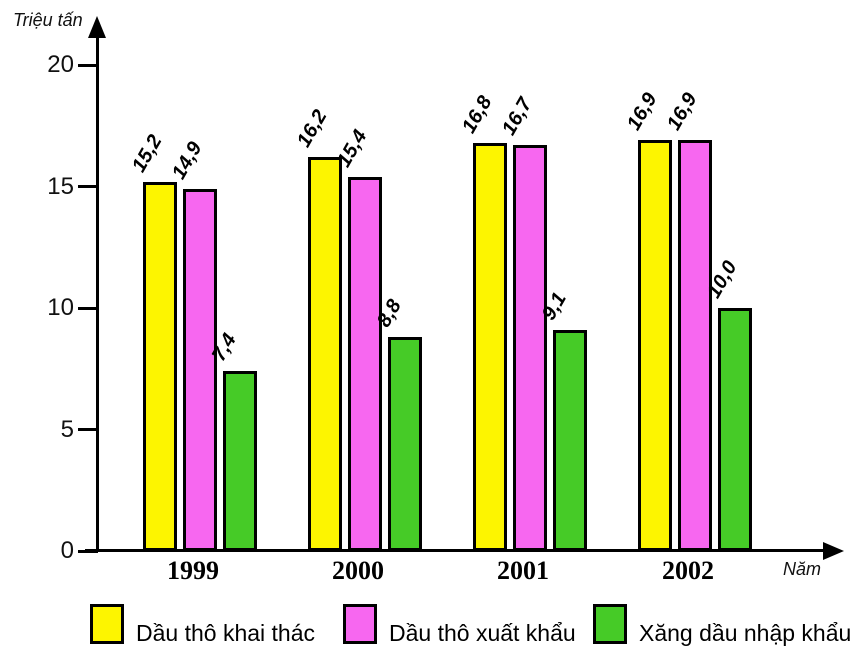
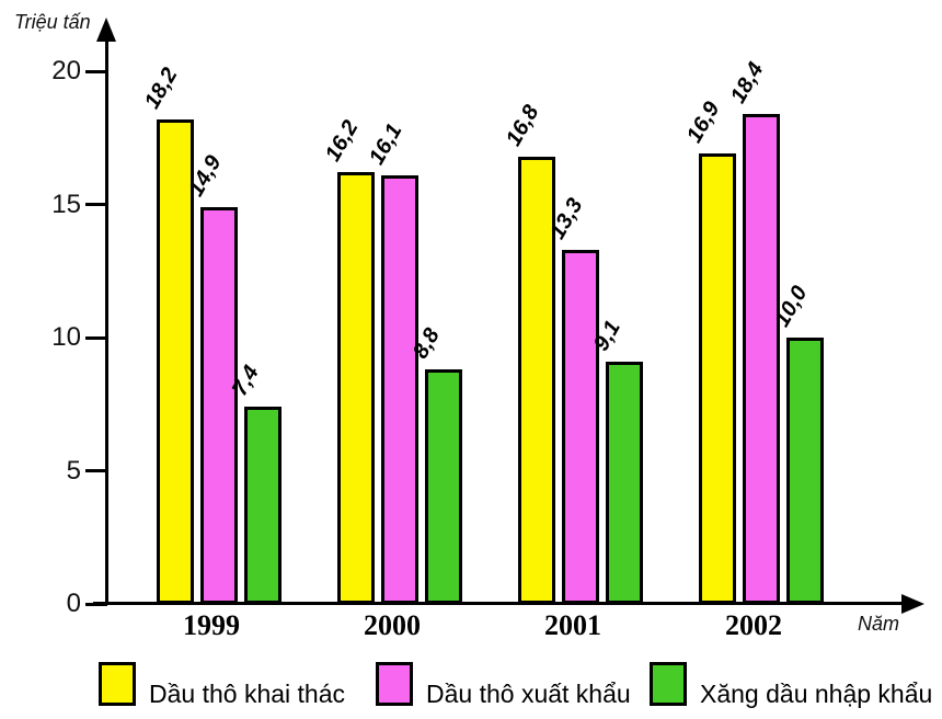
Dầu thô khai thác/1999: 15,2 -> 18,2
Dầu thô xuất khẩu/2000: 15,4 -> 16,1
Dầu thô xuất khẩu/2001: 16,7 -> 13,3
Dầu thô xuất khẩu/2002: 16,9 -> 18,4
